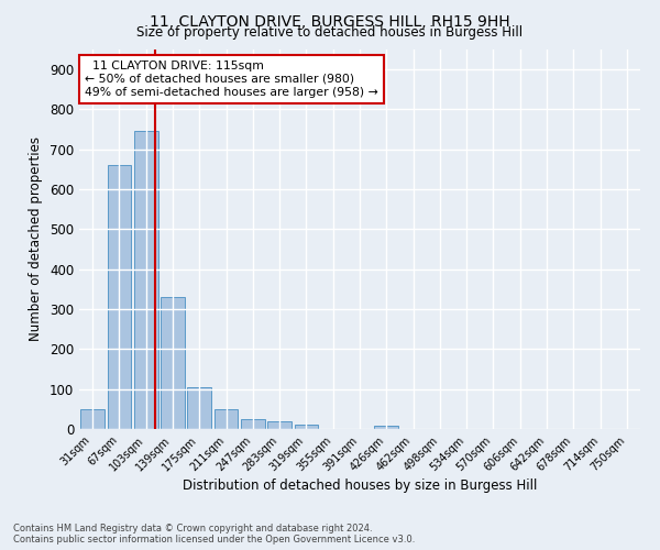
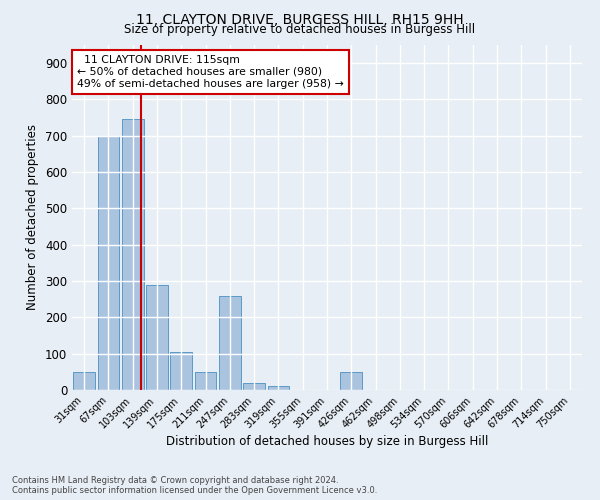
67sqm: 660 -> 700
139sqm: 330 -> 290
247sqm: 25 -> 260
426sqm: 8 -> 50
